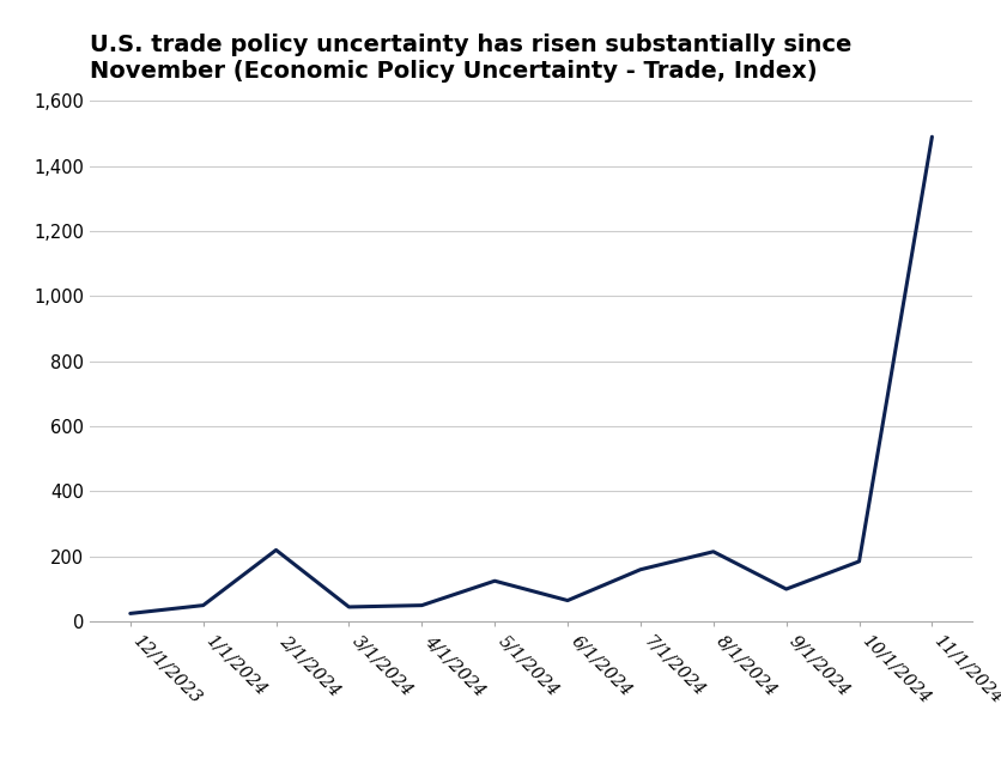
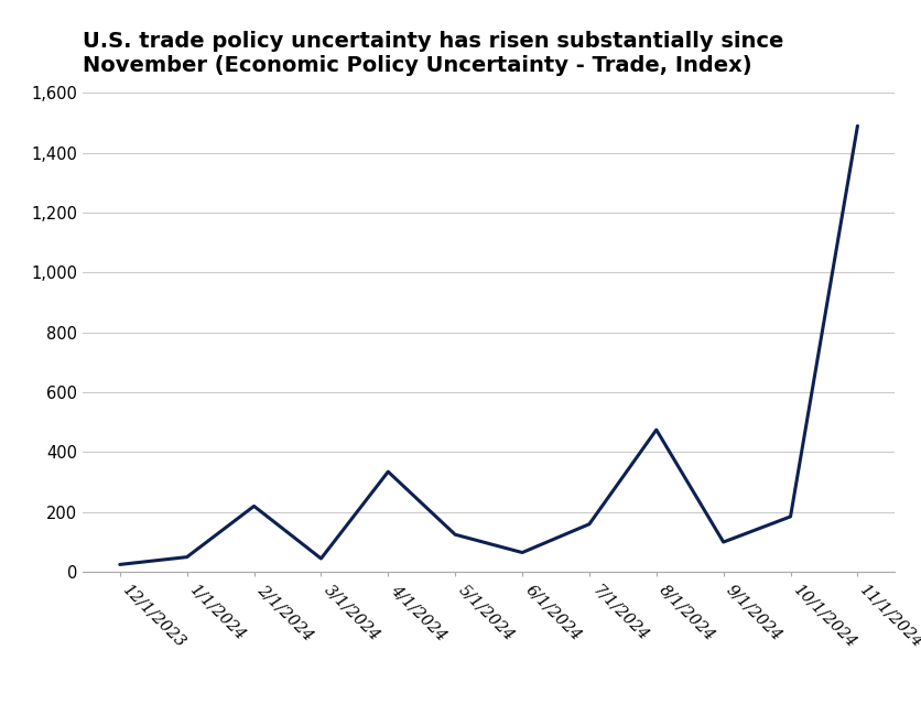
4/1/2024: 50 -> 335
8/1/2024: 215 -> 475
